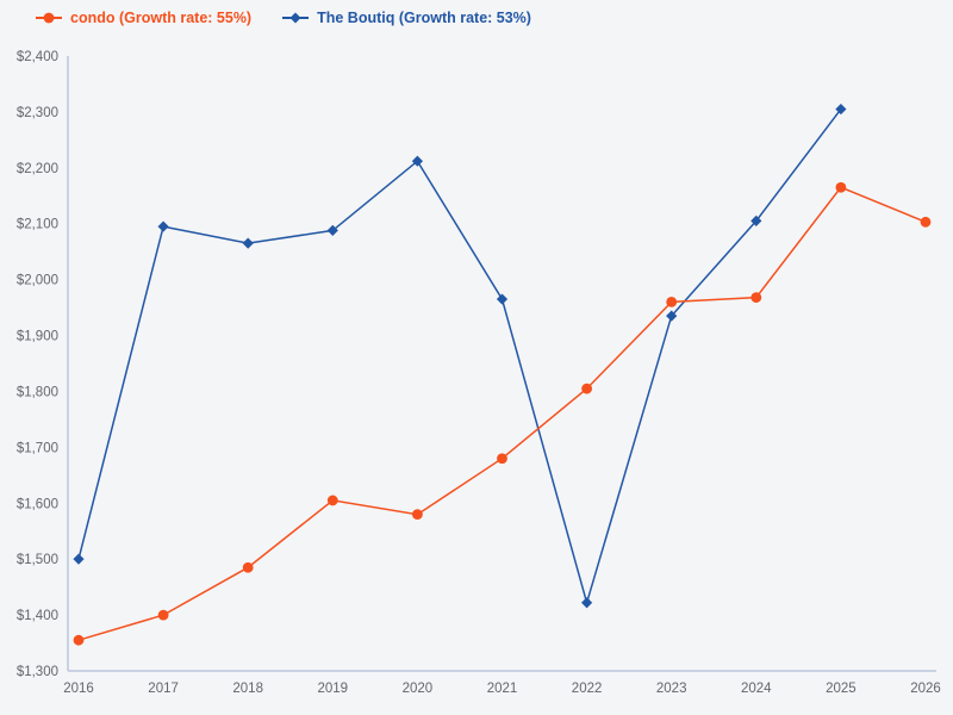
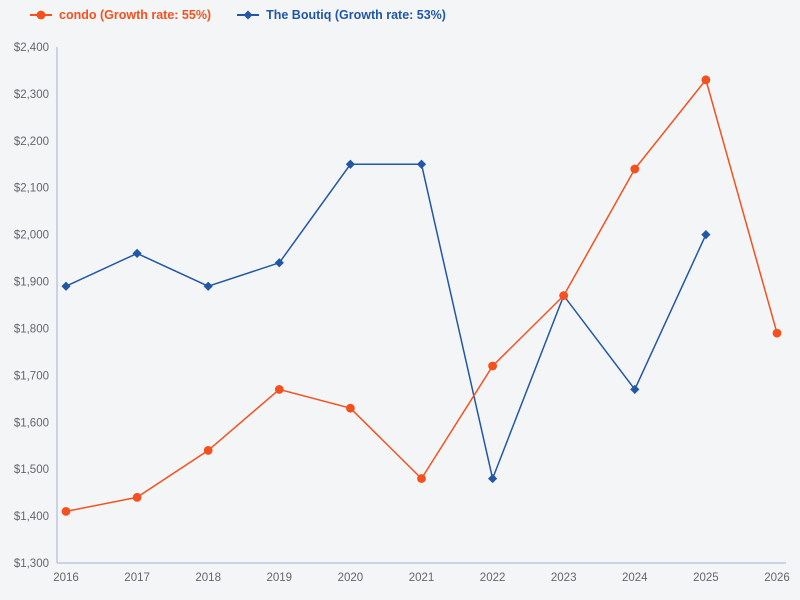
condo (Growth rate: 55%)/2016: $1360 -> $1410
The Boutiq (Growth rate: 53%)/2016: $1500 -> $1890
condo (Growth rate: 55%)/2017: $1400 -> $1440
The Boutiq (Growth rate: 53%)/2017: $2100 -> $1960
condo (Growth rate: 55%)/2018: $1480 -> $1540
The Boutiq (Growth rate: 53%)/2018: $2060 -> $1890
condo (Growth rate: 55%)/2019: $1600 -> $1670
The Boutiq (Growth rate: 53%)/2019: $2090 -> $1940
condo (Growth rate: 55%)/2020: $1580 -> $1630
The Boutiq (Growth rate: 53%)/2020: $2210 -> $2150
condo (Growth rate: 55%)/2021: $1680 -> $1480
The Boutiq (Growth rate: 53%)/2021: $1960 -> $2150
condo (Growth rate: 55%)/2022: $1800 -> $1720
The Boutiq (Growth rate: 53%)/2022: $1420 -> $1480
condo (Growth rate: 55%)/2023: $1960 -> $1870
The Boutiq (Growth rate: 53%)/2023: $1940 -> $1870
condo (Growth rate: 55%)/2024: $1970 -> $2140
The Boutiq (Growth rate: 53%)/2024: $2100 -> $1670
condo (Growth rate: 55%)/2025: $2160 -> $2330
The Boutiq (Growth rate: 53%)/2025: $2300 -> $2000
condo (Growth rate: 55%)/2026: $2100 -> $1790
